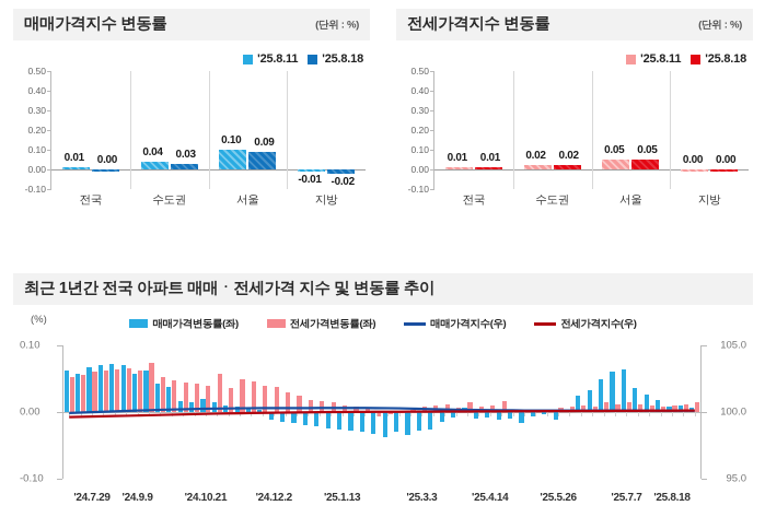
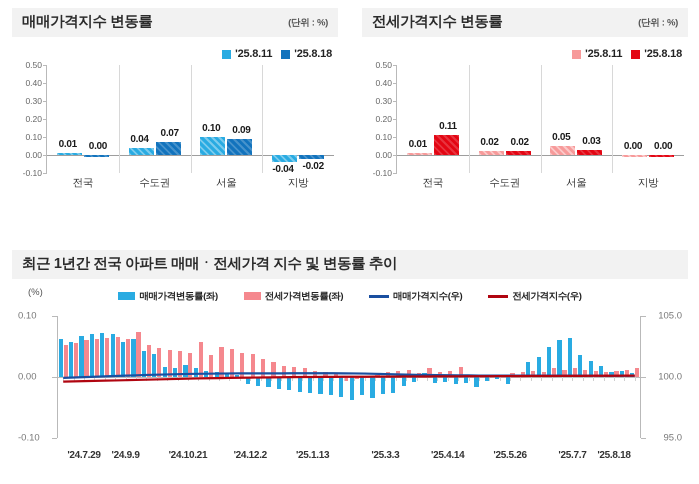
매매가격지수 변동률/'25.8.18/수도권: 0.03 -> 0.07
매매가격지수 변동률/'25.8.11/지방: -0.01 -> -0.04
전세가격지수 변동률/'25.8.18/전국: 0.01 -> 0.11
전세가격지수 변동률/'25.8.18/서울: 0.05 -> 0.03
